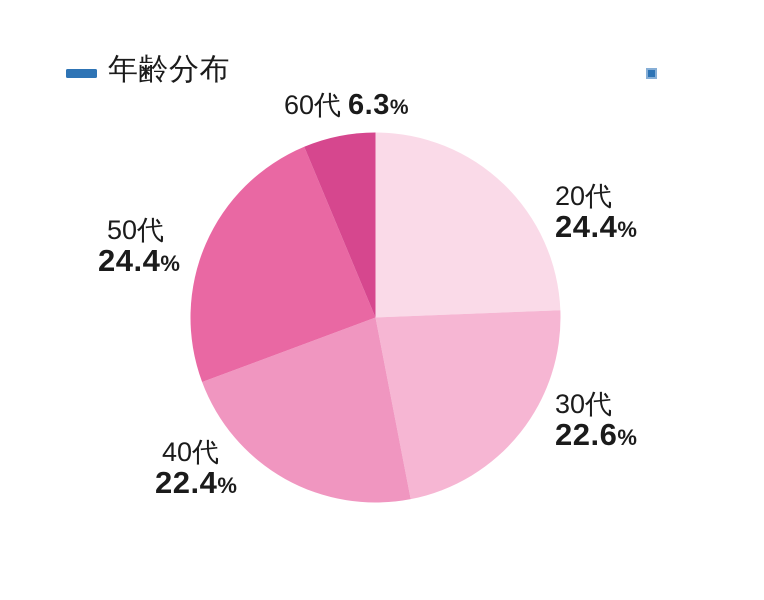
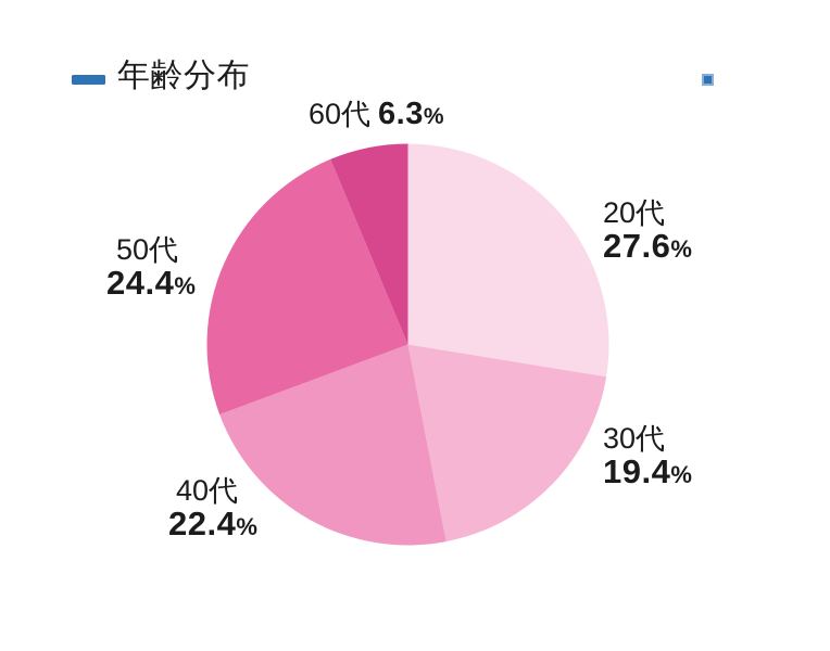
20代: 24.4 -> 27.6
30代: 22.6 -> 19.4
